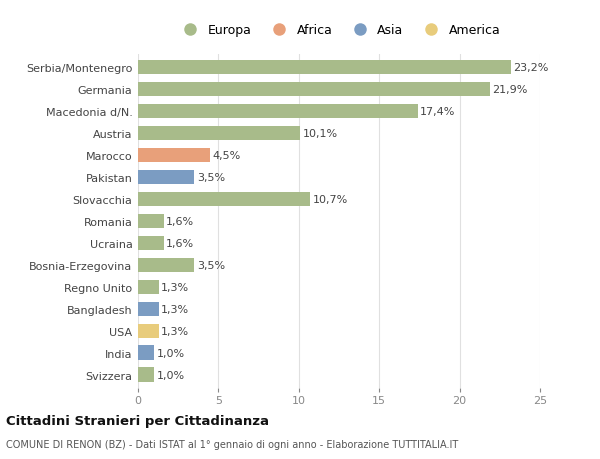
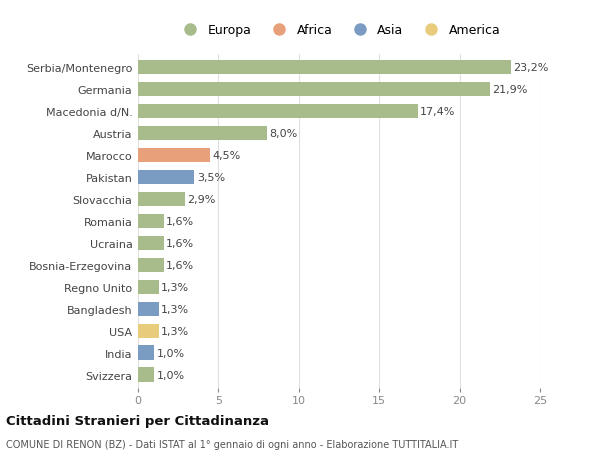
Austria: 10,1% -> 8,0%
Slovacchia: 10,7% -> 2,9%
Bosnia-Erzegovina: 3,5% -> 1,6%
